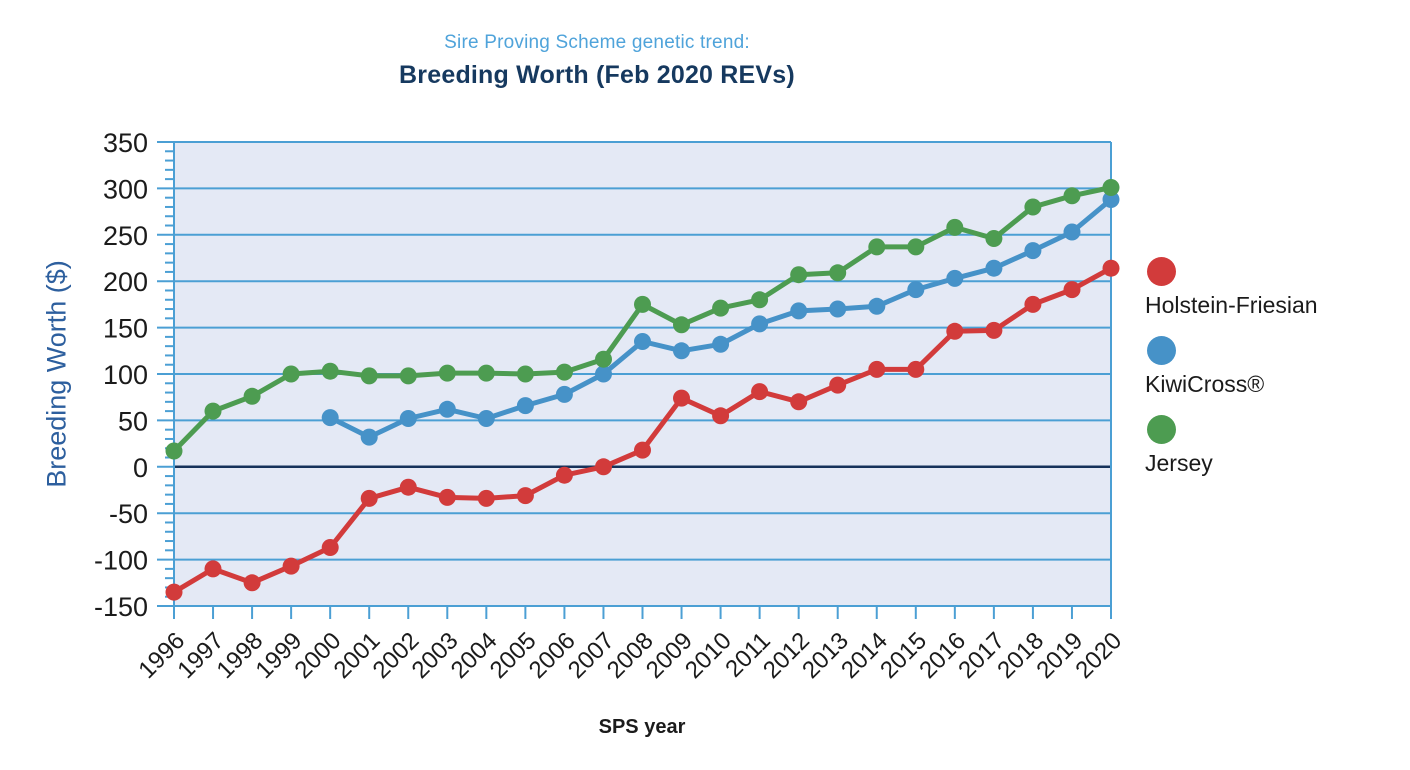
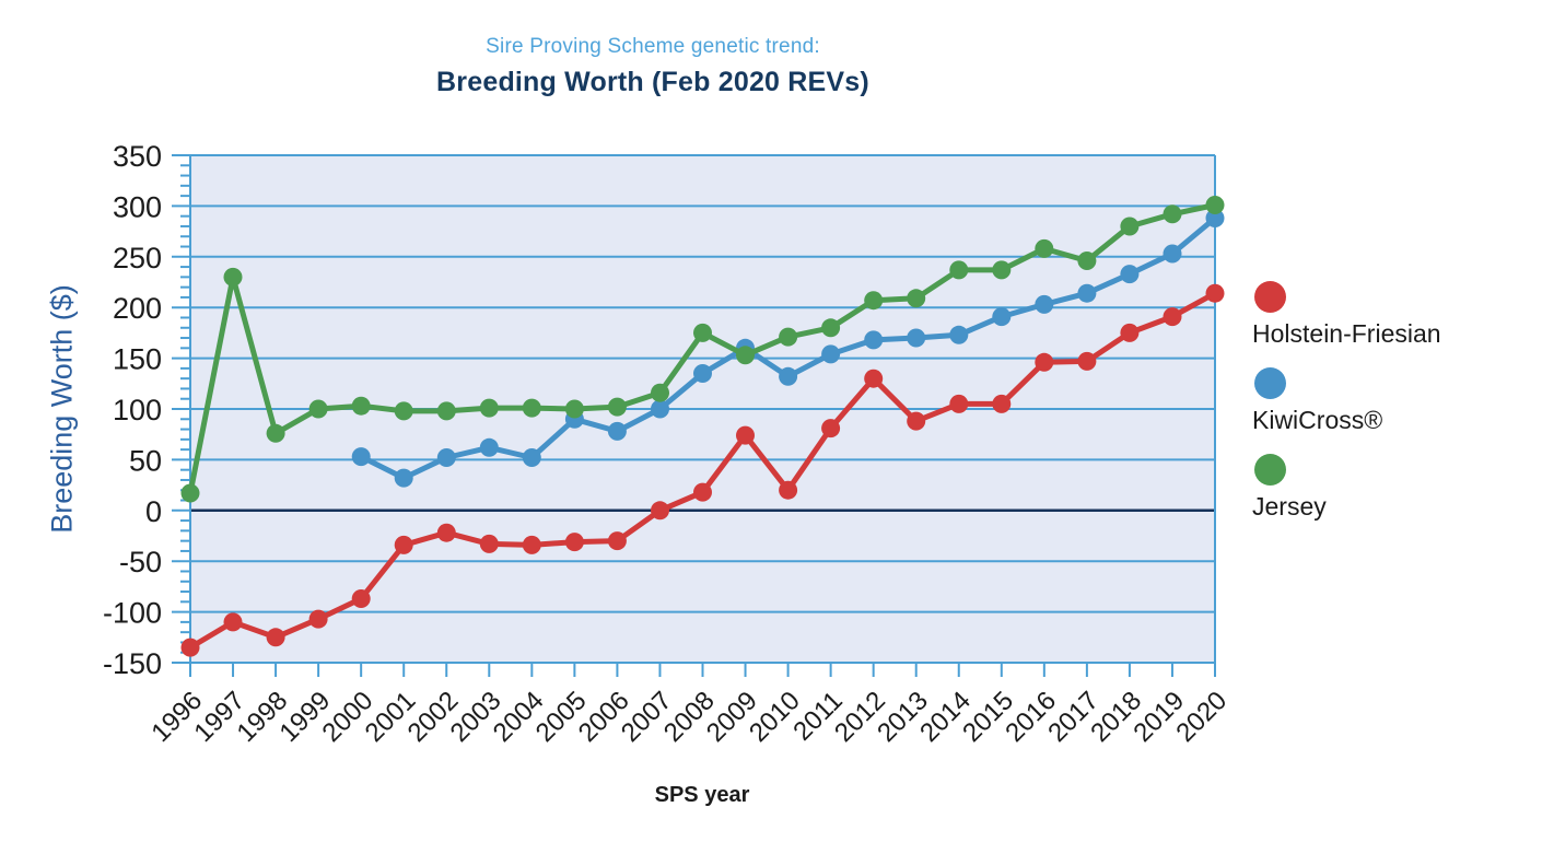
Jersey/1997: 60 -> 230
KiwiCross®/2005: 70 -> 90
Holstein-Friesian/2006: -10 -> -30
KiwiCross®/2009: 120 -> 160
Holstein-Friesian/2010: 60 -> 20
Holstein-Friesian/2012: 70 -> 130
